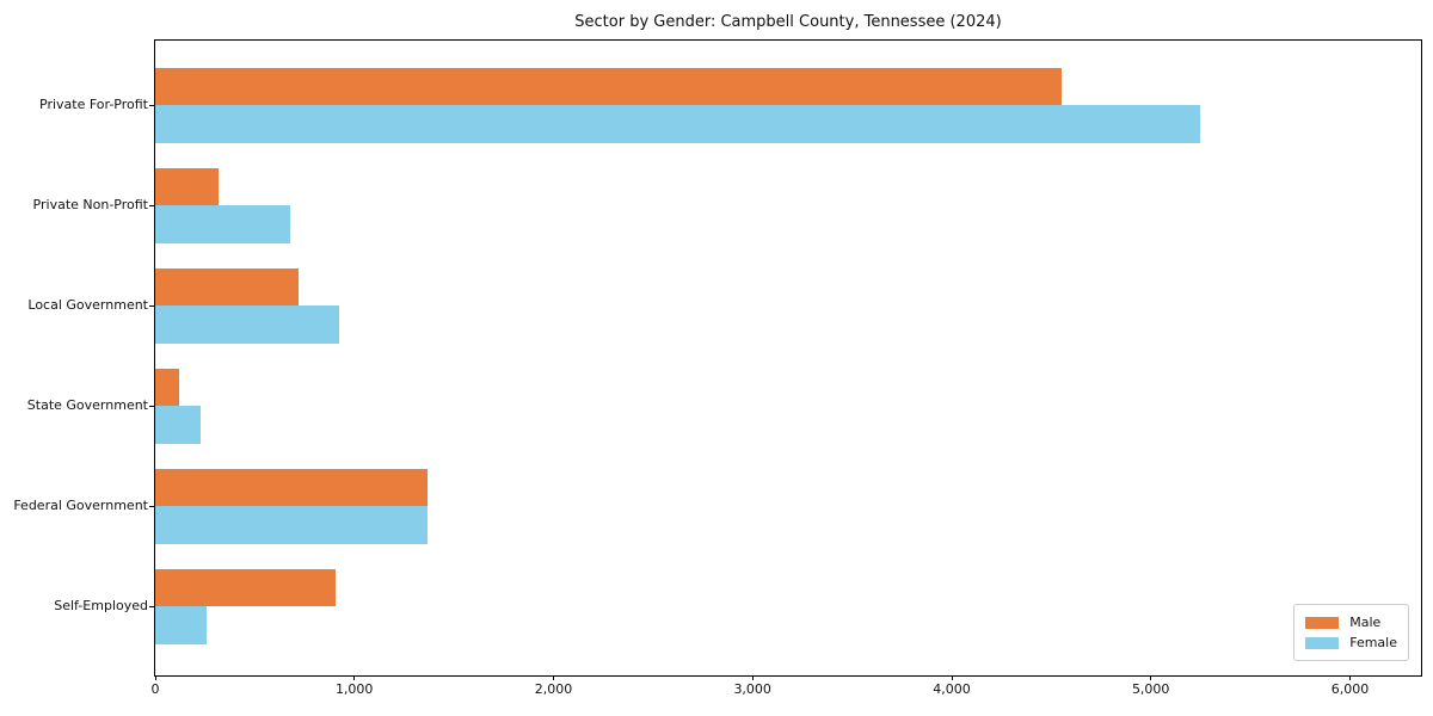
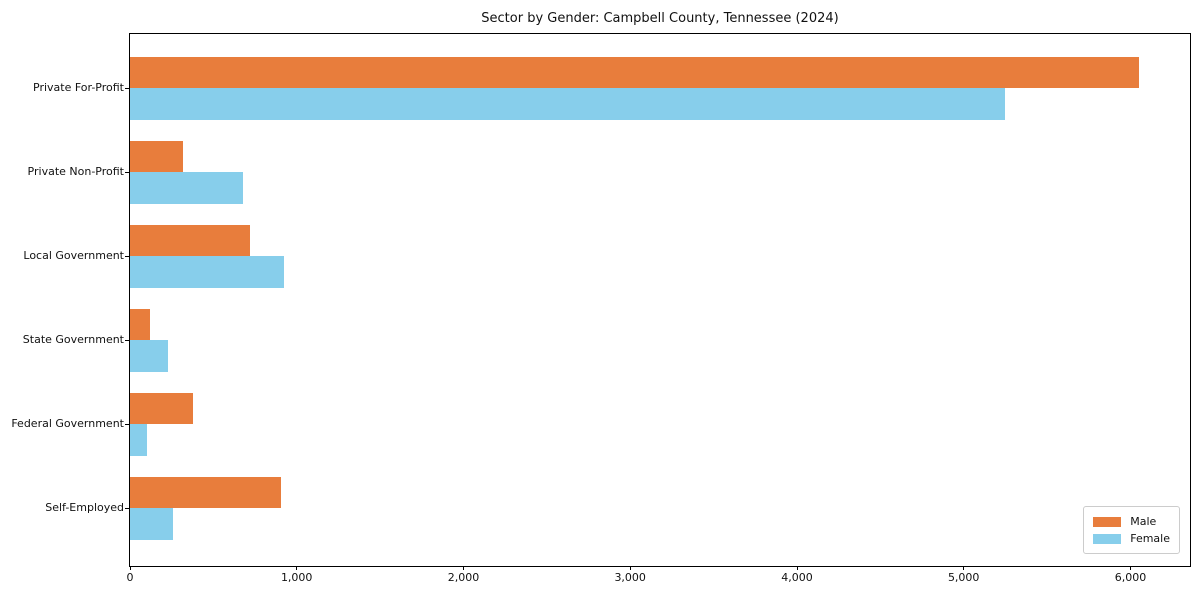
Male/Private For-Profit: 4550 -> 6050
Male/Federal Government: 1370 -> 380
Female/Federal Government: 1370 -> 100
